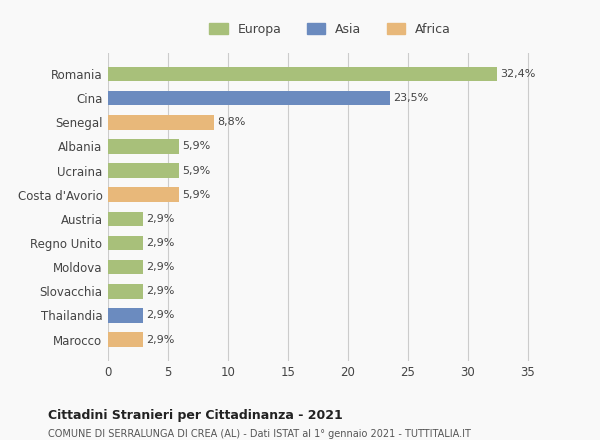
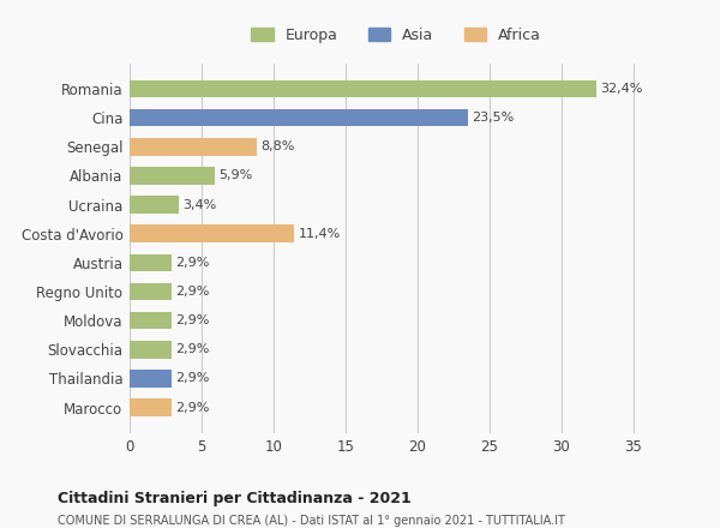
Ucraina: 5,9% -> 3,4%
Costa d'Avorio: 5,9% -> 11,4%
